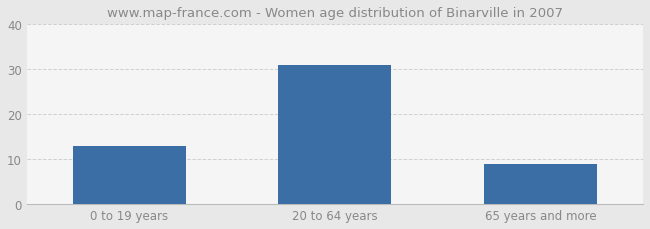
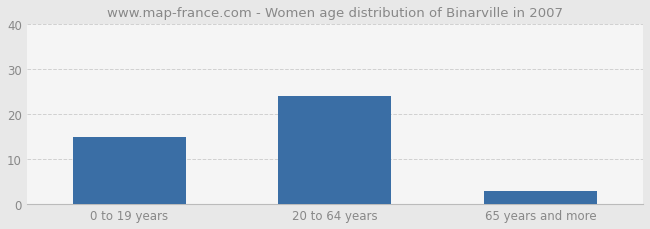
0 to 19 years: 13 -> 15
20 to 64 years: 31 -> 24
65 years and more: 9 -> 3
